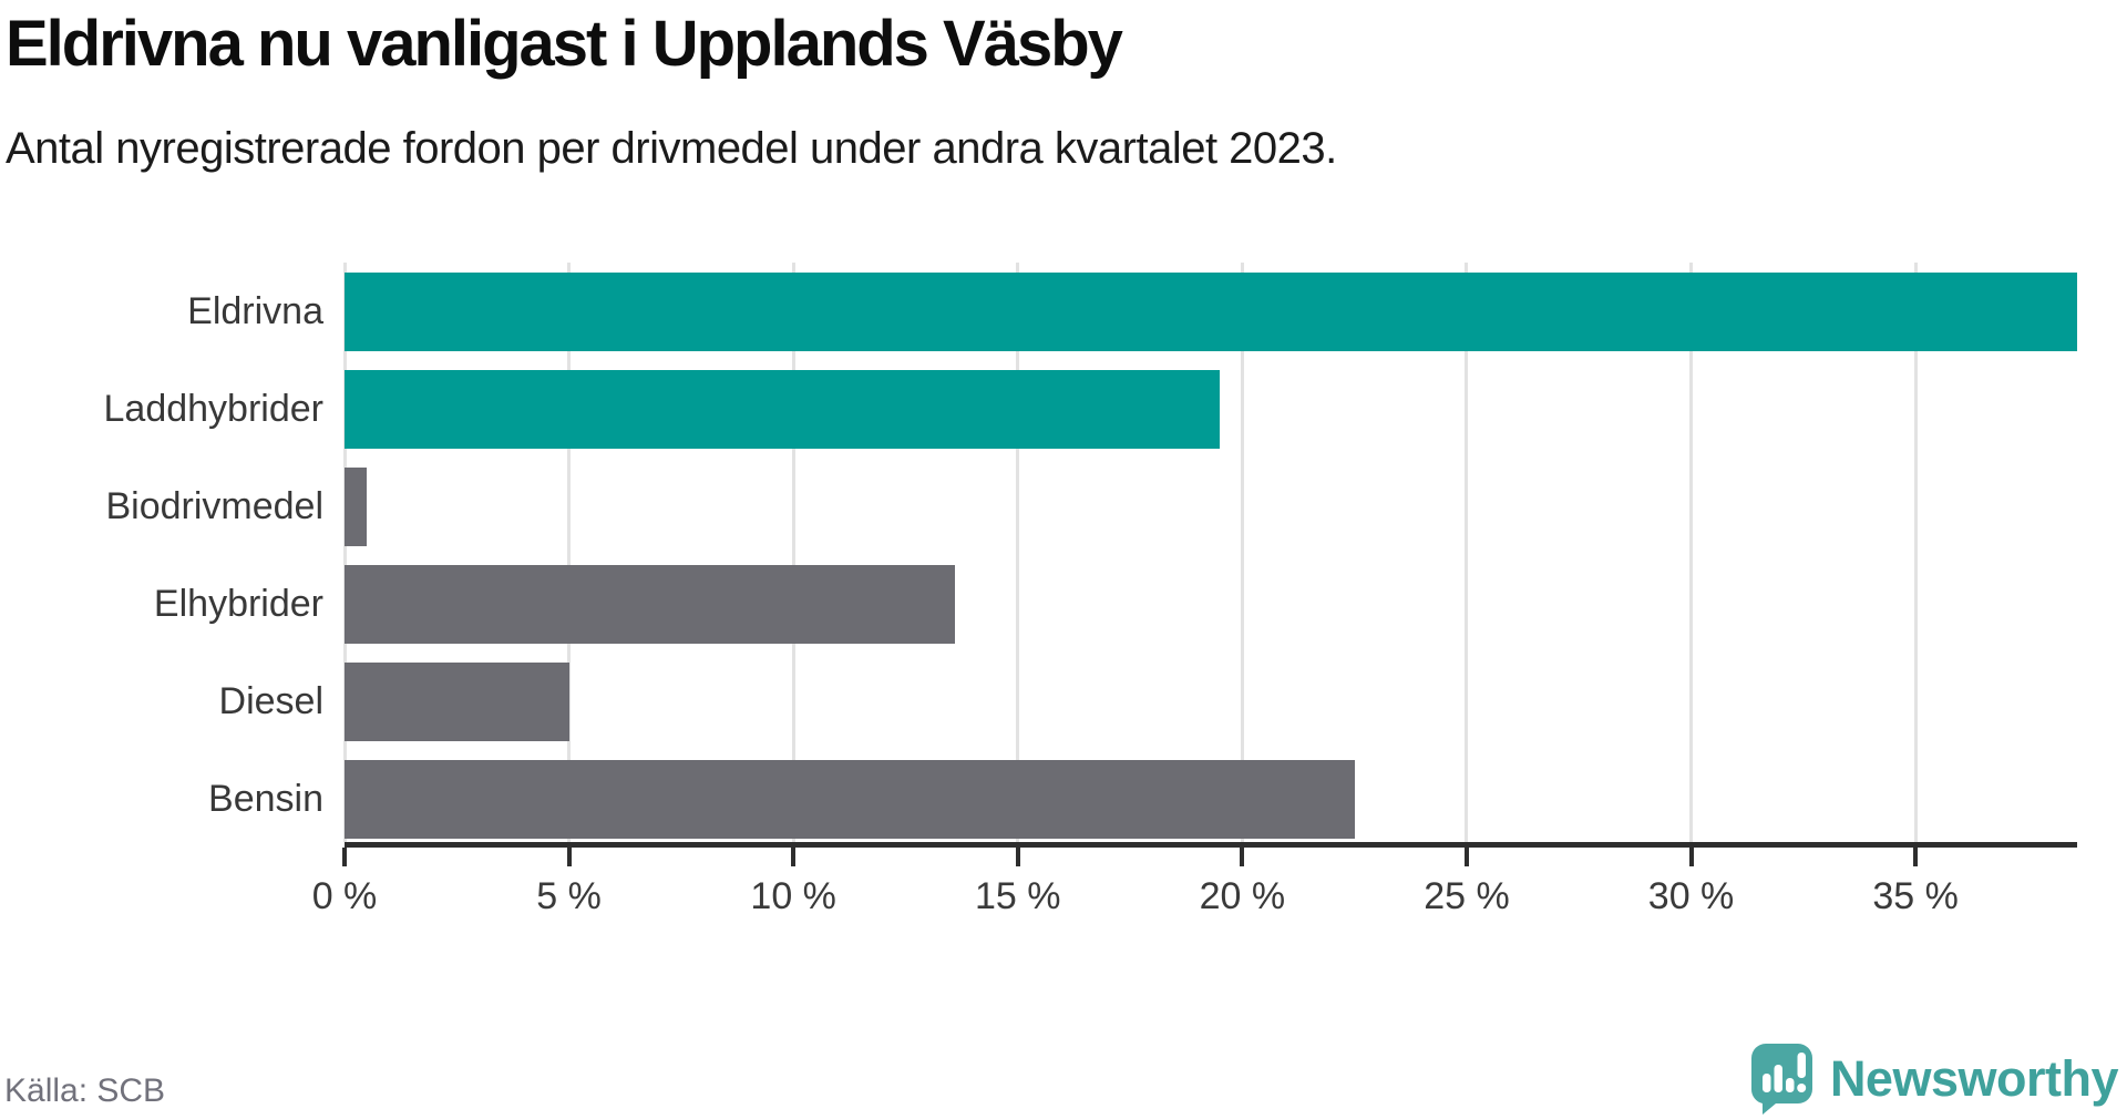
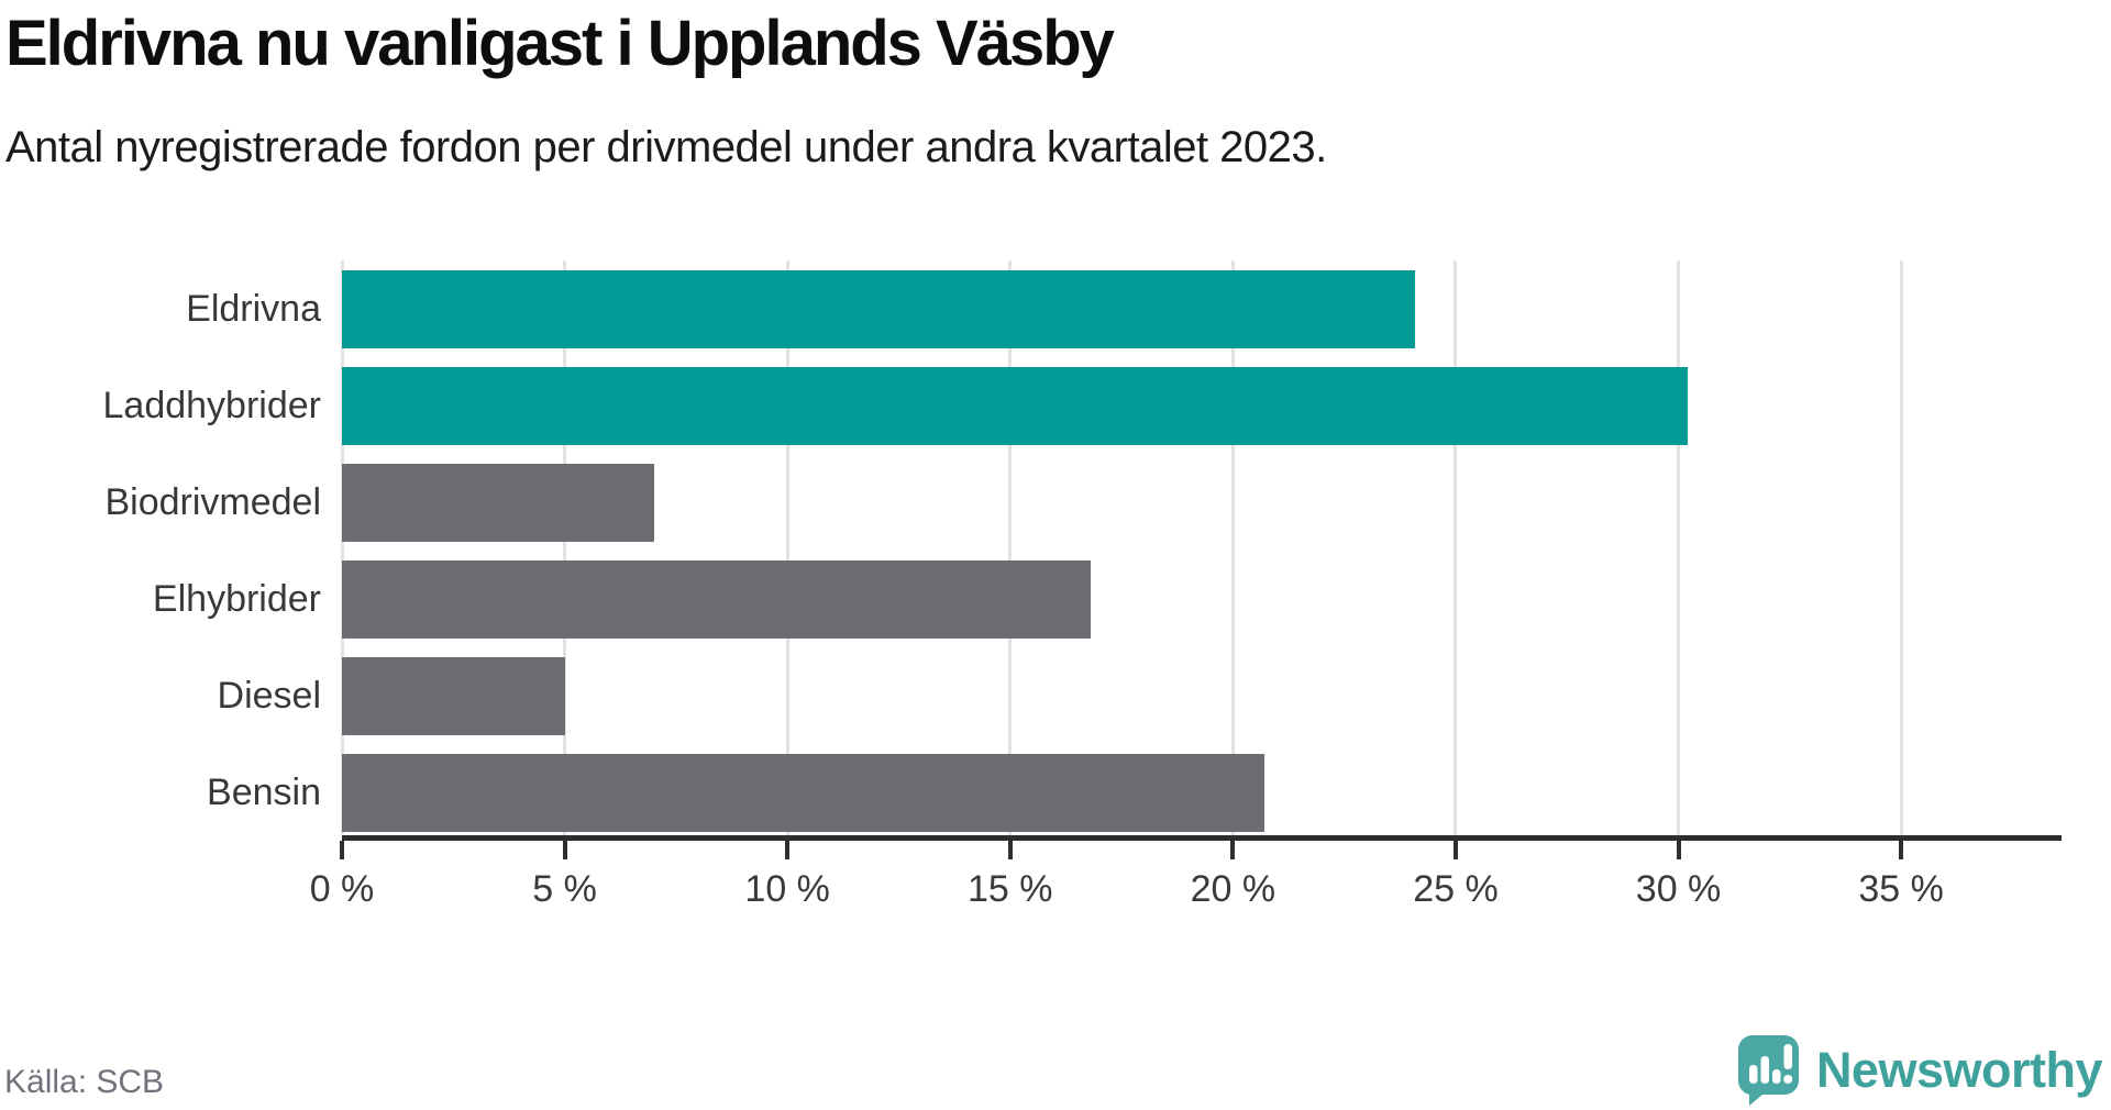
Eldrivna: 38.6% -> 24.1%
Laddhybrider: 19.5% -> 30.2%
Biodrivmedel: 0.5% -> 7.0%
Elhybrider: 13.6% -> 16.8%
Bensin: 22.5% -> 20.7%
